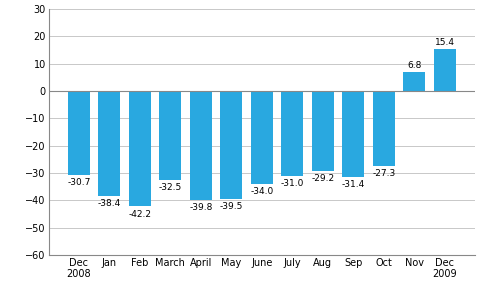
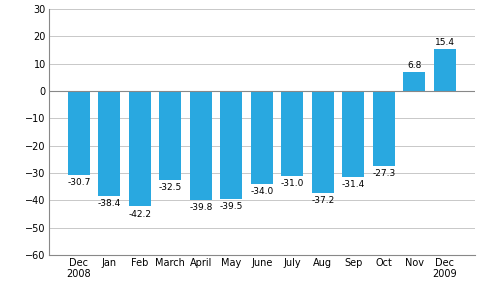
Aug: -29.2 -> -37.2
